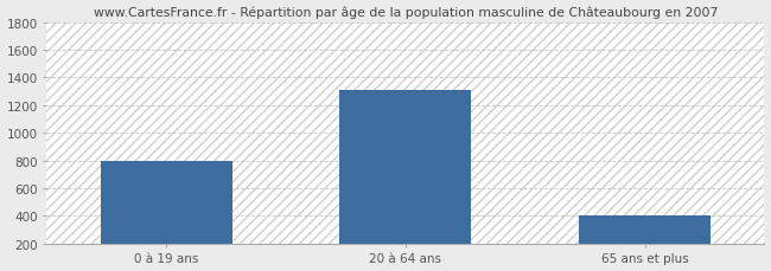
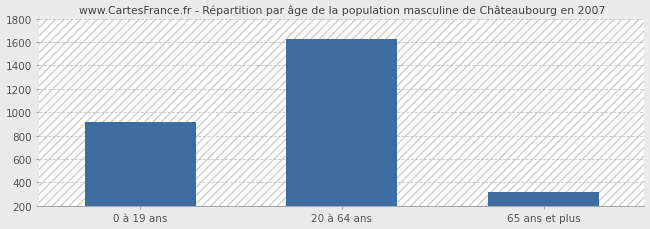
0 à 19 ans: 800 -> 920
20 à 64 ans: 1310 -> 1630
65 ans et plus: 400 -> 320
